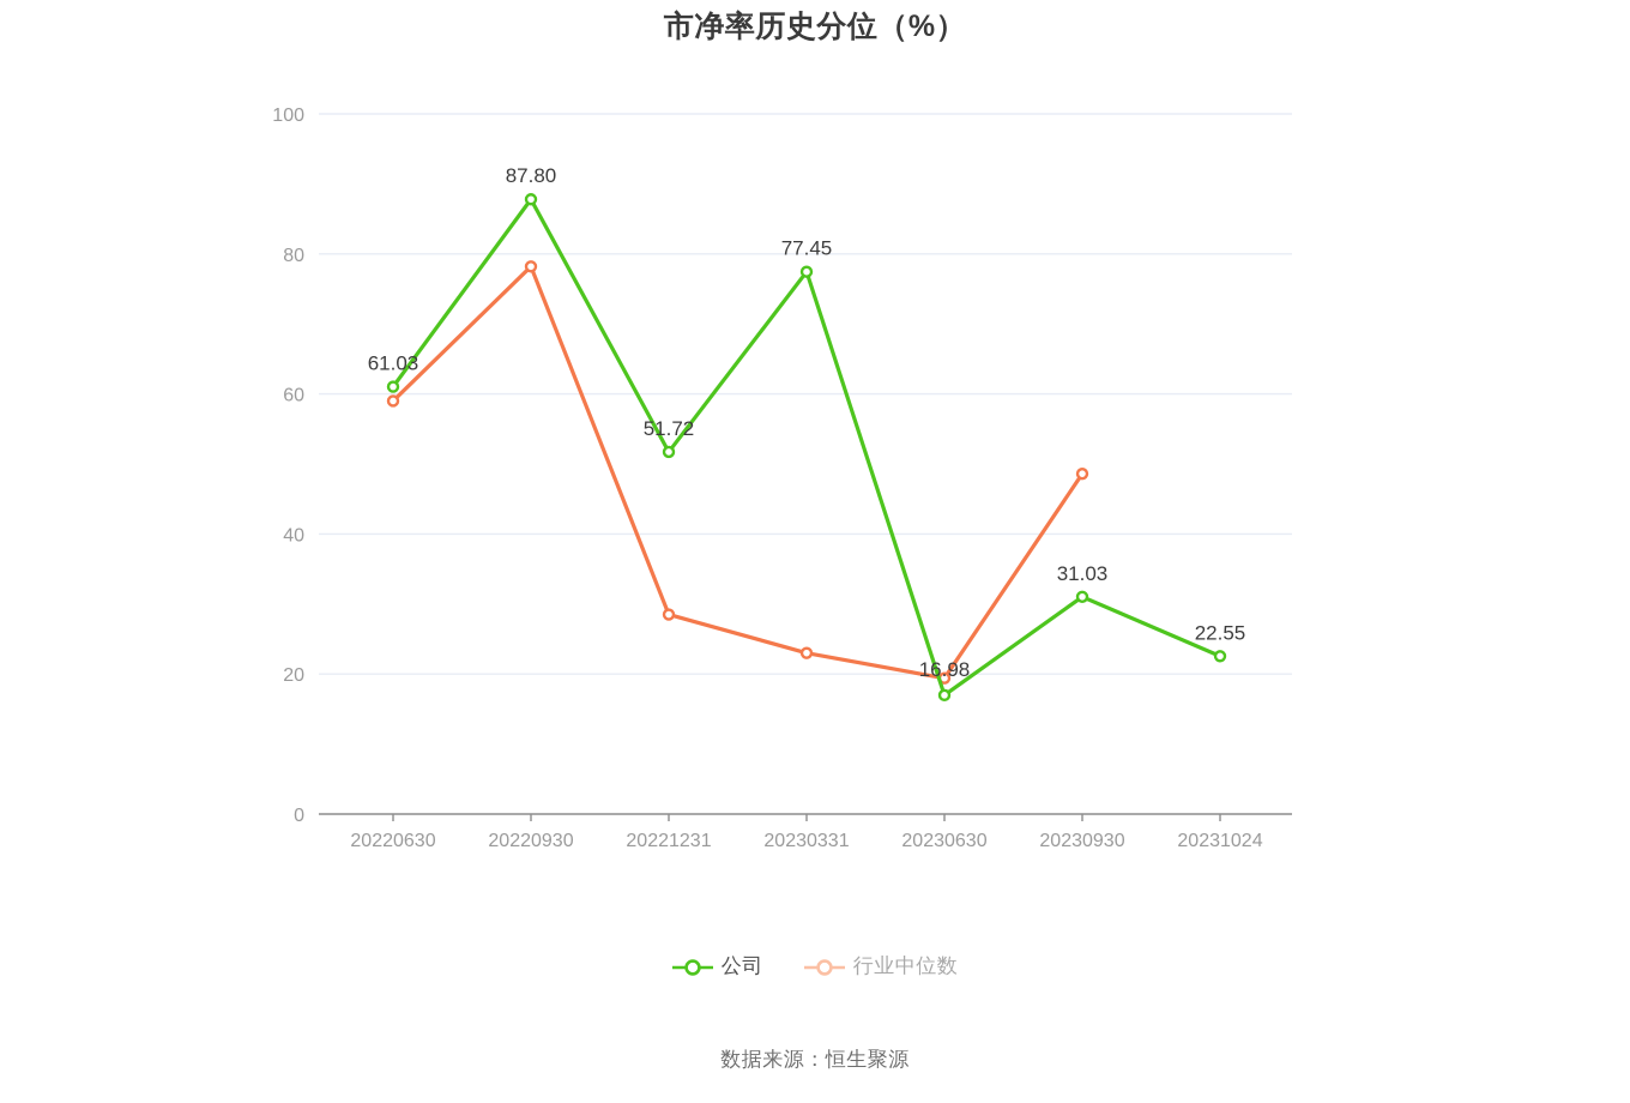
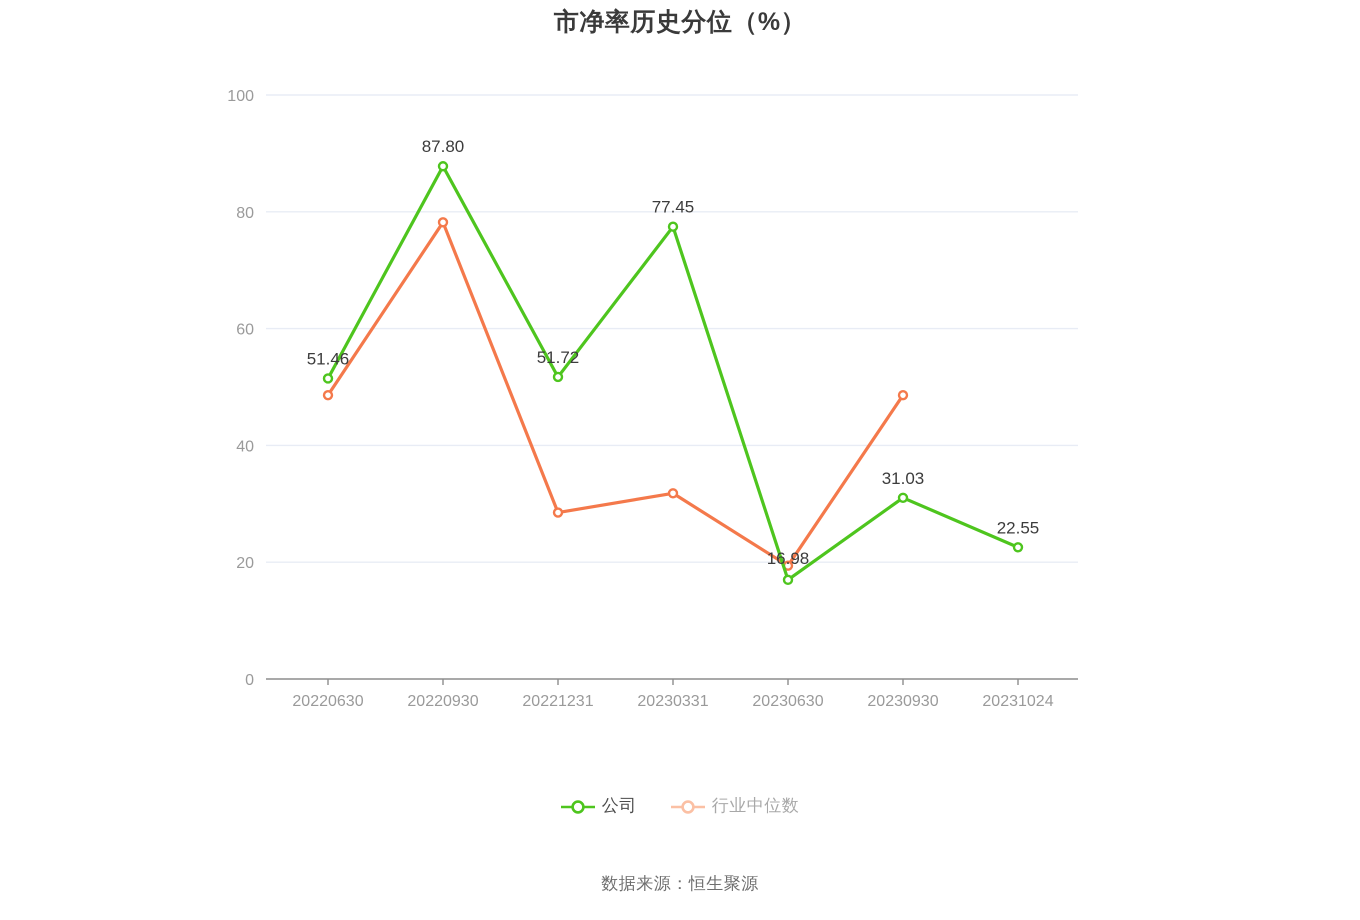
公司/20220630: 61.03 -> 51.46
行业中位数/20220630: 59 -> 49
行业中位数/20230331: 23 -> 32
